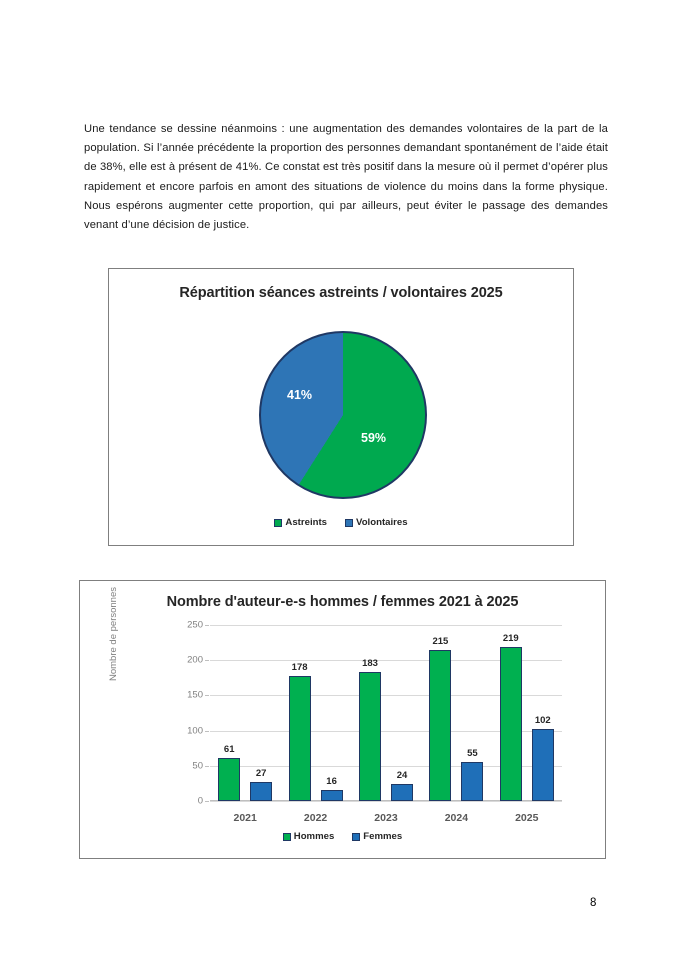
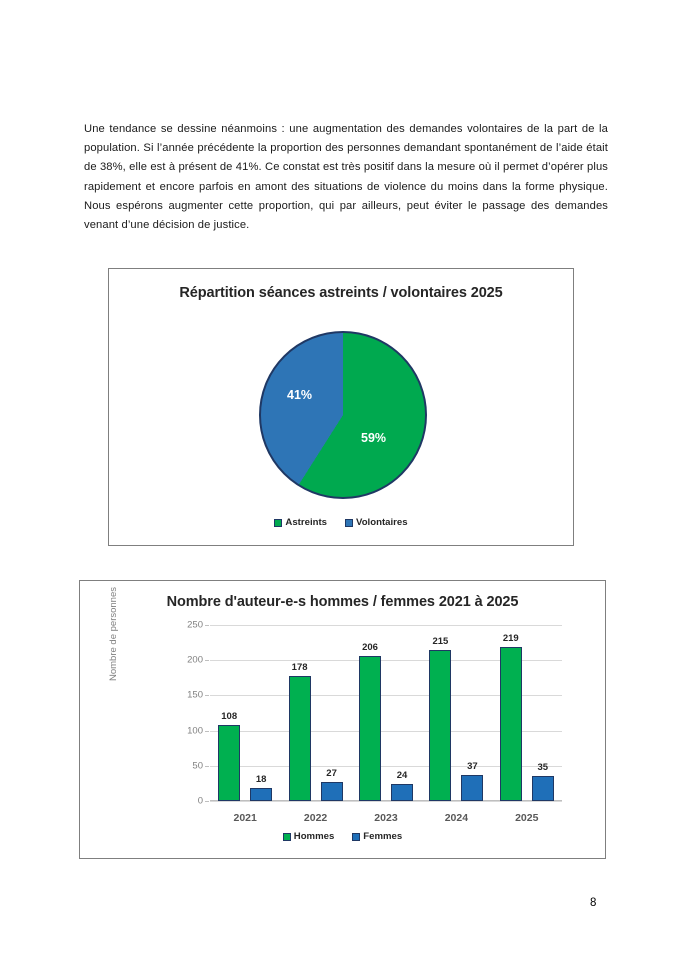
Nombre d'auteur-e-s hommes / femmes 2021 à 2025/Hommes/2021: 61 -> 108
Nombre d'auteur-e-s hommes / femmes 2021 à 2025/Femmes/2021: 27 -> 18
Nombre d'auteur-e-s hommes / femmes 2021 à 2025/Femmes/2022: 16 -> 27
Nombre d'auteur-e-s hommes / femmes 2021 à 2025/Hommes/2023: 183 -> 206
Nombre d'auteur-e-s hommes / femmes 2021 à 2025/Femmes/2024: 55 -> 37
Nombre d'auteur-e-s hommes / femmes 2021 à 2025/Femmes/2025: 102 -> 35
